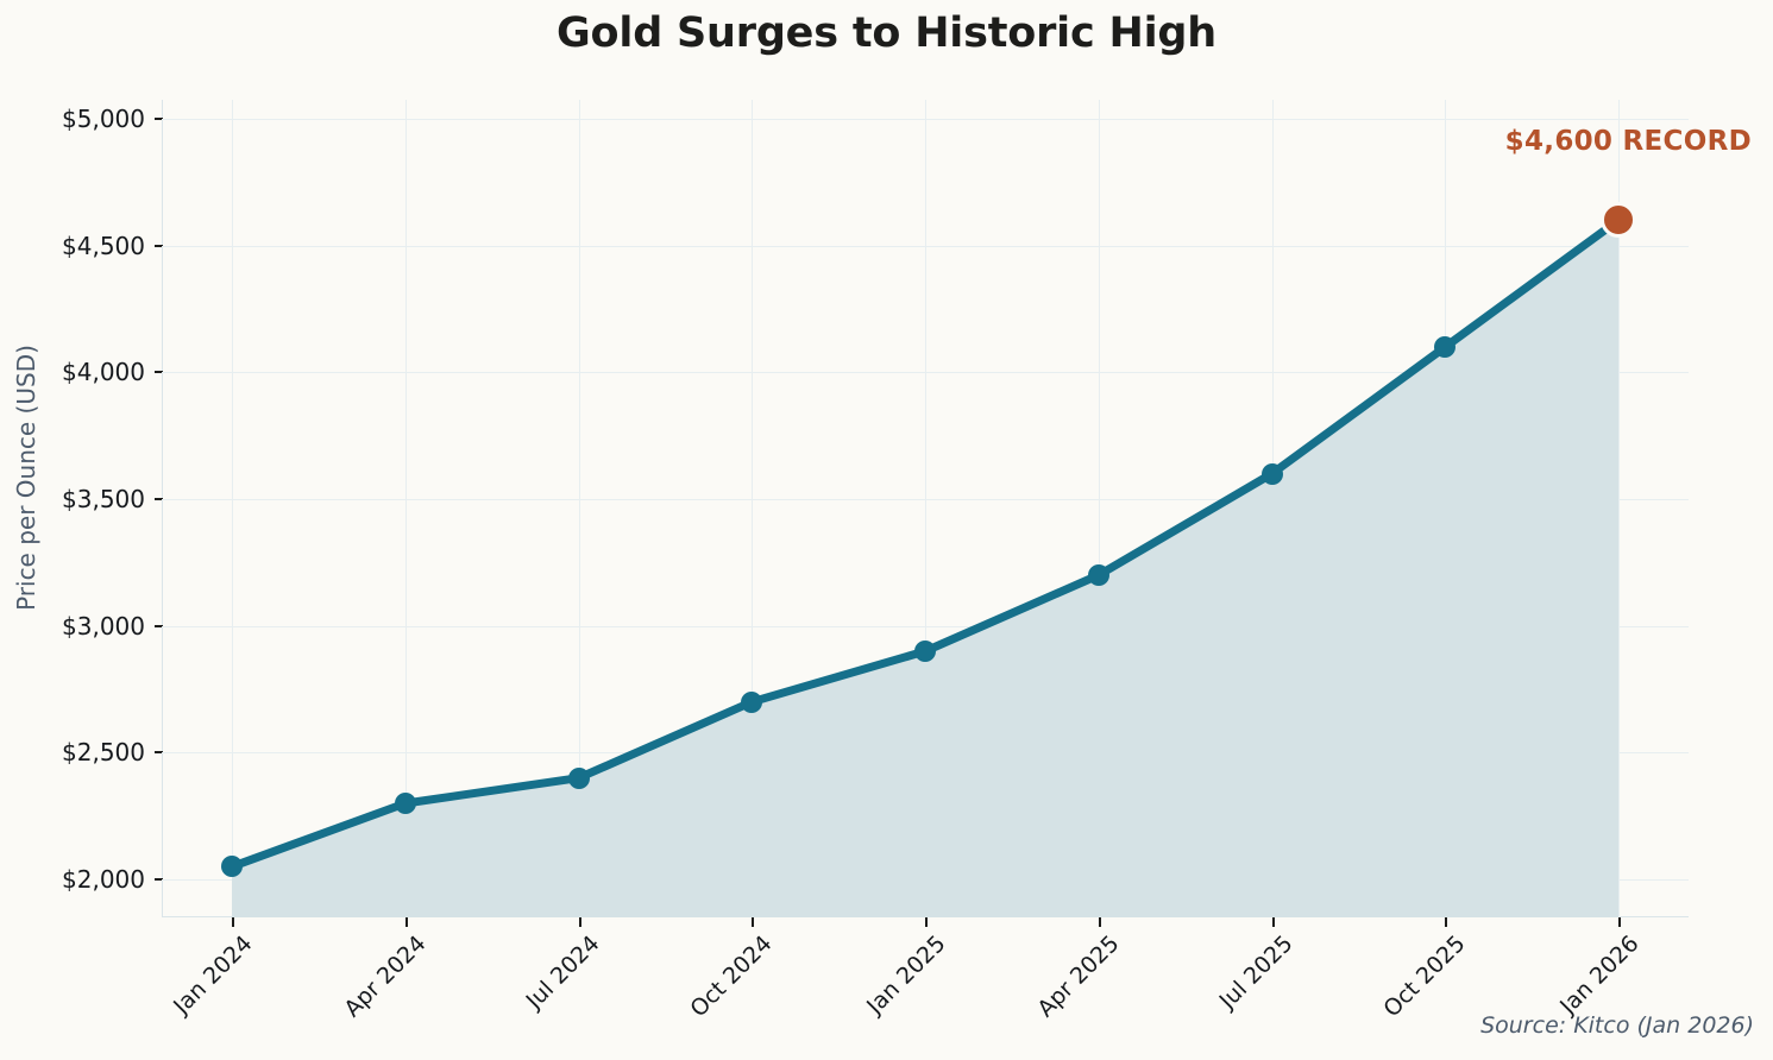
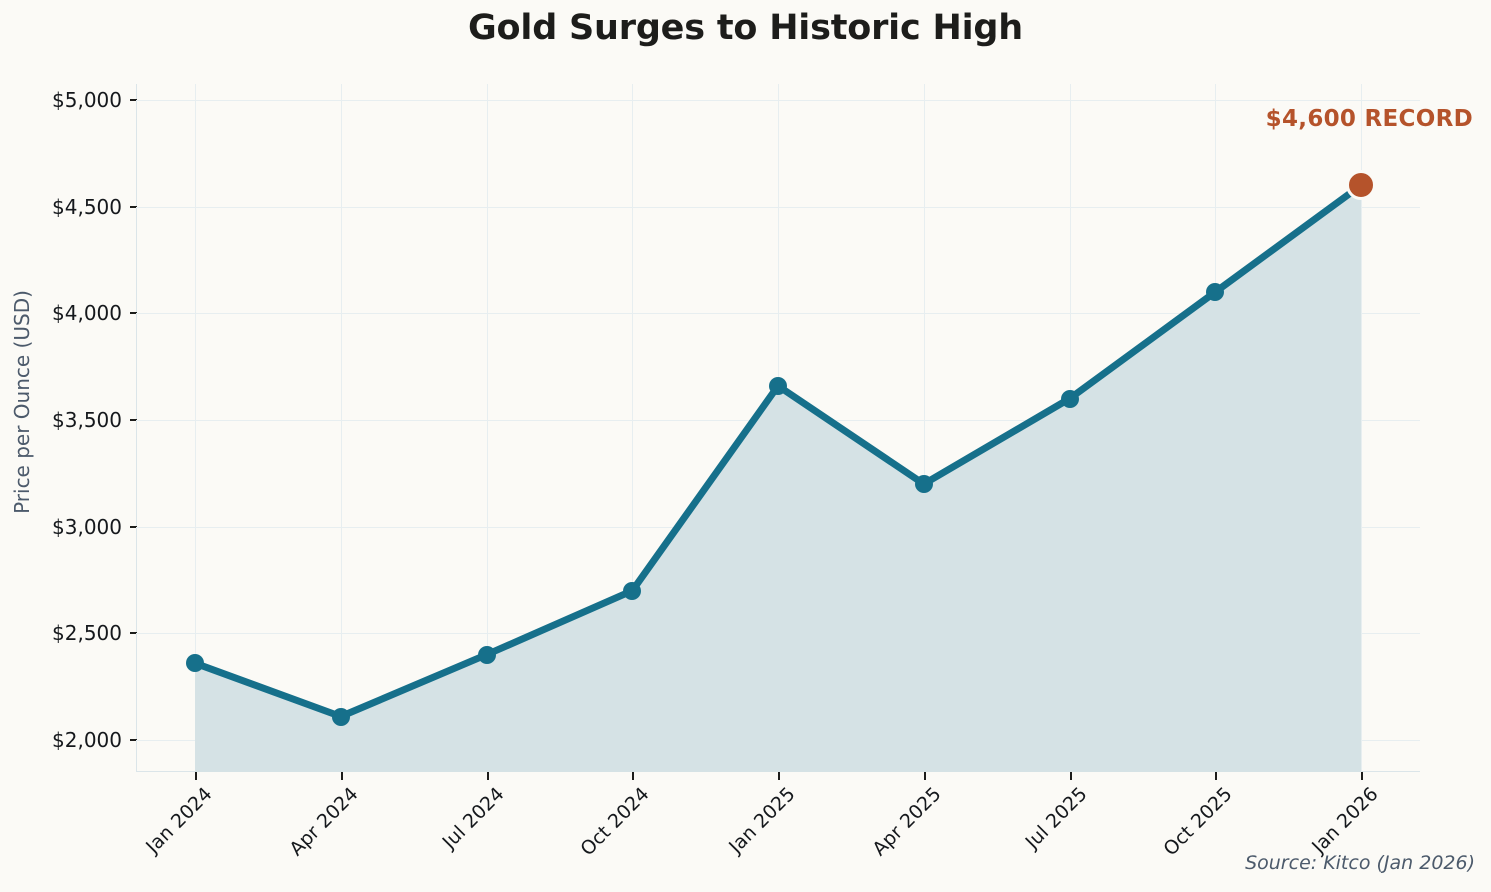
Jan 2024: $2050 -> $2360
Apr 2024: $2300 -> $2110
Jan 2025: $2900 -> $3660
